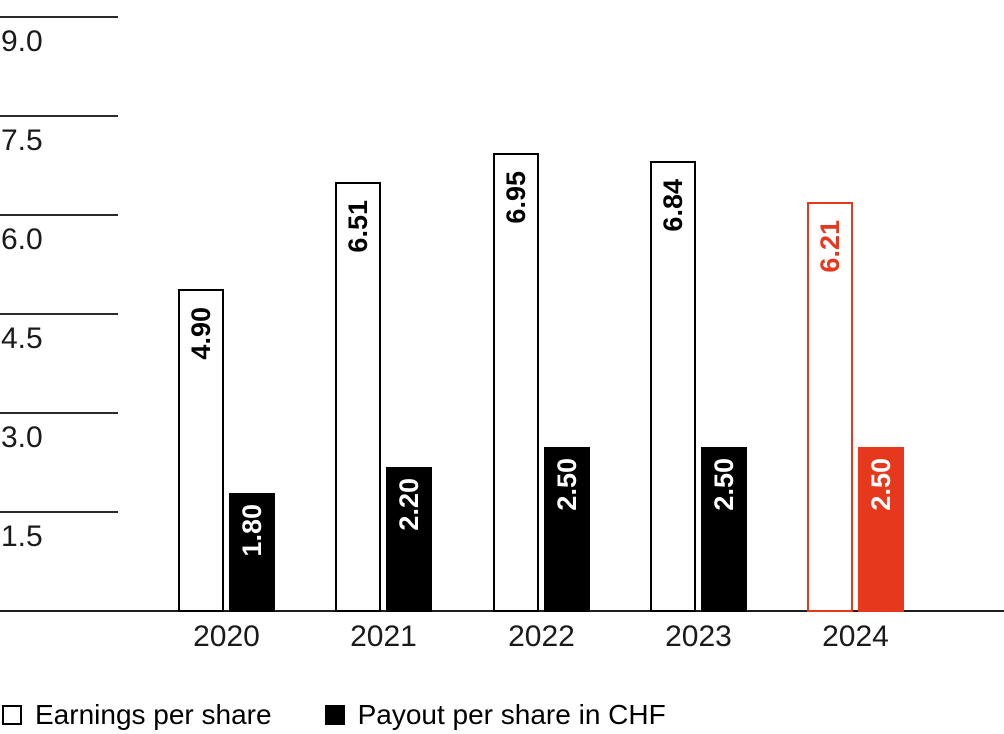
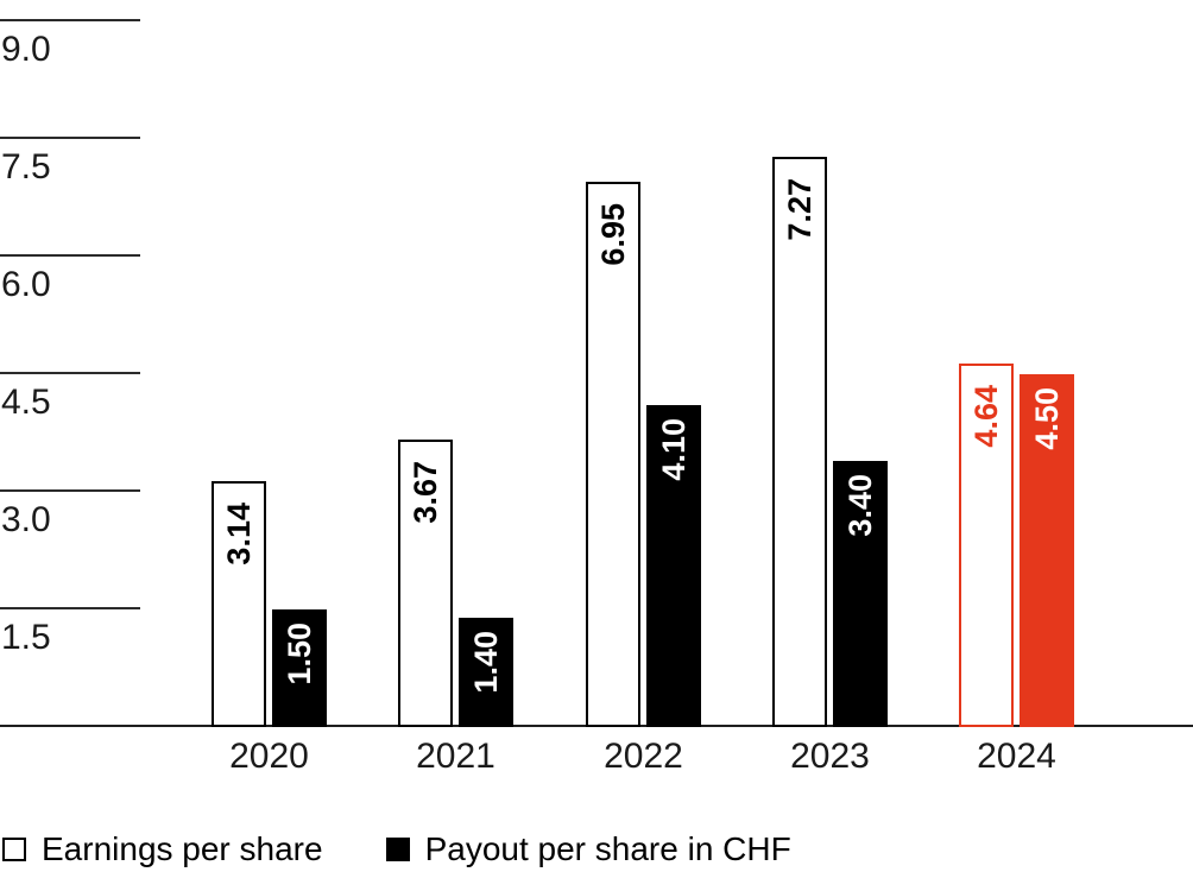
Earnings per share/2020: 4.90 -> 3.14
Payout per share in CHF/2020: 1.80 -> 1.50
Earnings per share/2021: 6.51 -> 3.67
Payout per share in CHF/2021: 2.20 -> 1.40
Payout per share in CHF/2022: 2.50 -> 4.10
Earnings per share/2023: 6.84 -> 7.27
Payout per share in CHF/2023: 2.50 -> 3.40
Earnings per share/2024: 6.21 -> 4.64
Payout per share in CHF/2024: 2.50 -> 4.50
